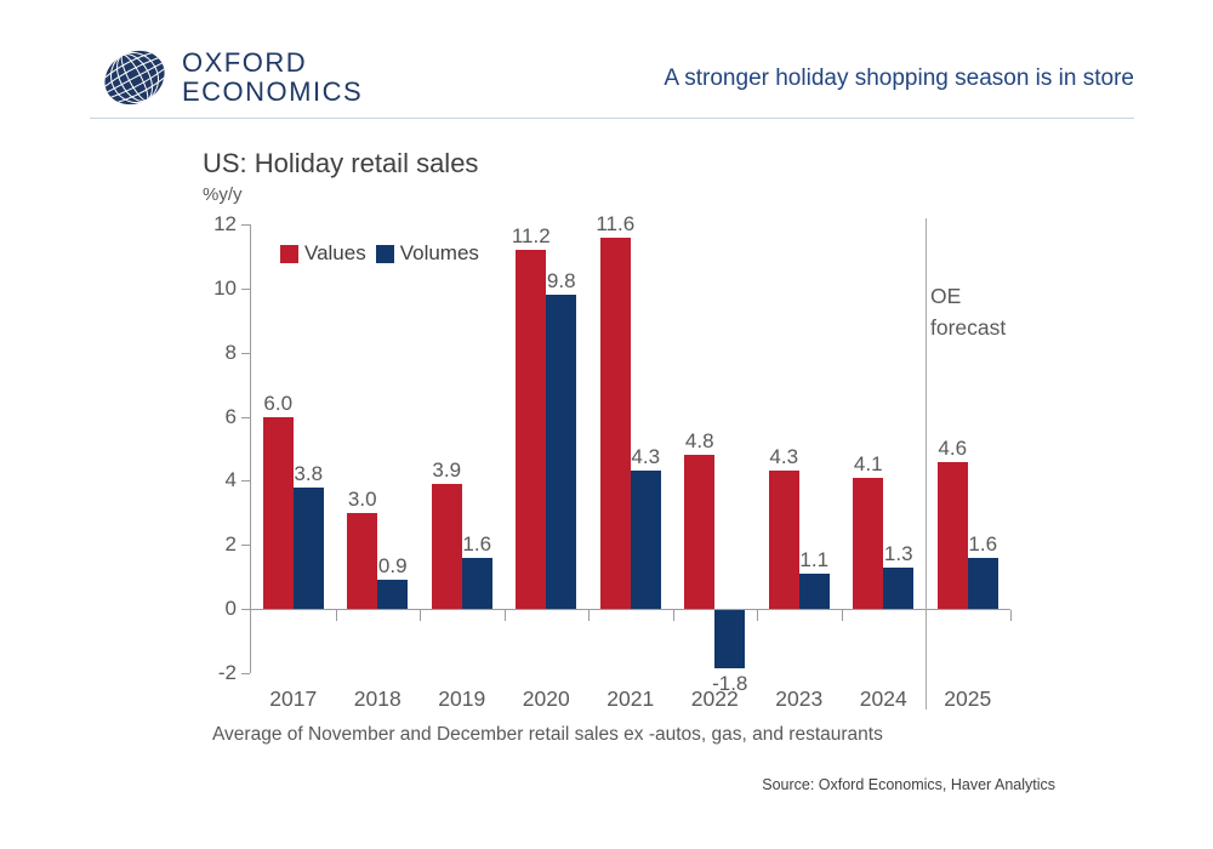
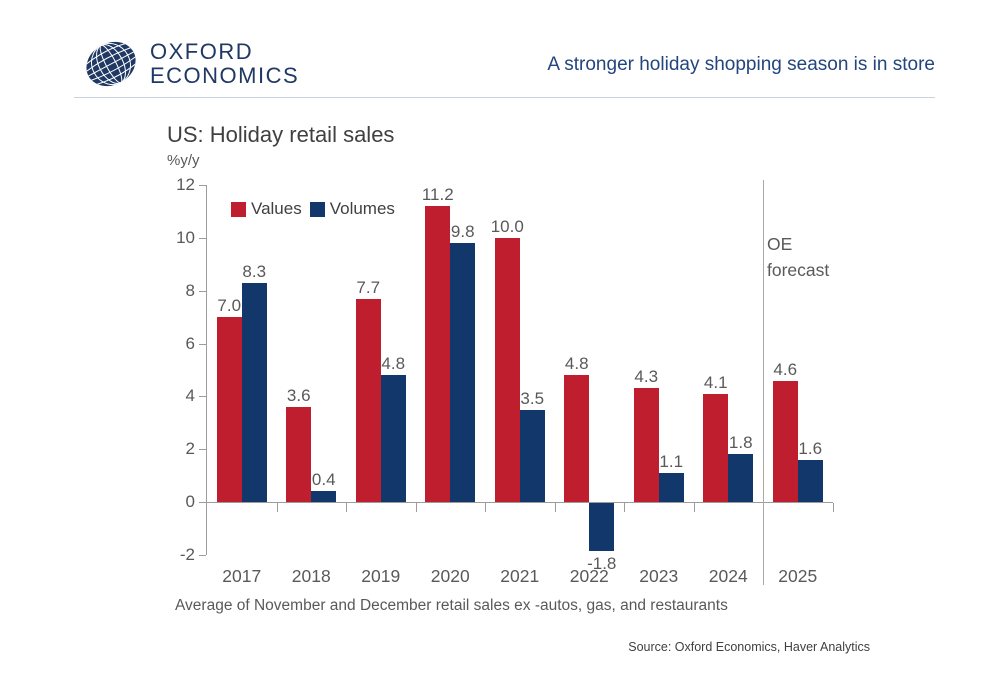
Values/2017: 6.0 -> 7.0
Volumes/2017: 3.8 -> 8.3
Values/2018: 3.0 -> 3.6
Volumes/2018: 0.9 -> 0.4
Values/2019: 3.9 -> 7.7
Volumes/2019: 1.6 -> 4.8
Values/2021: 11.6 -> 10.0
Volumes/2021: 4.3 -> 3.5
Volumes/2024: 1.3 -> 1.8
